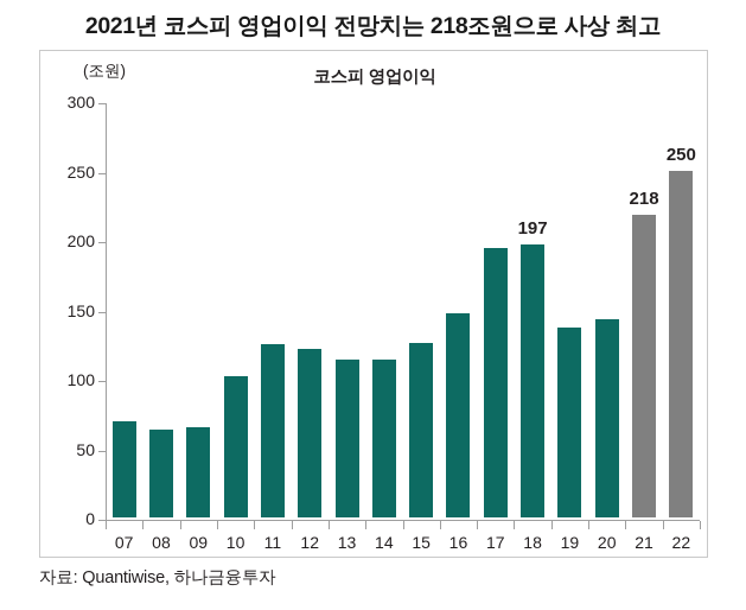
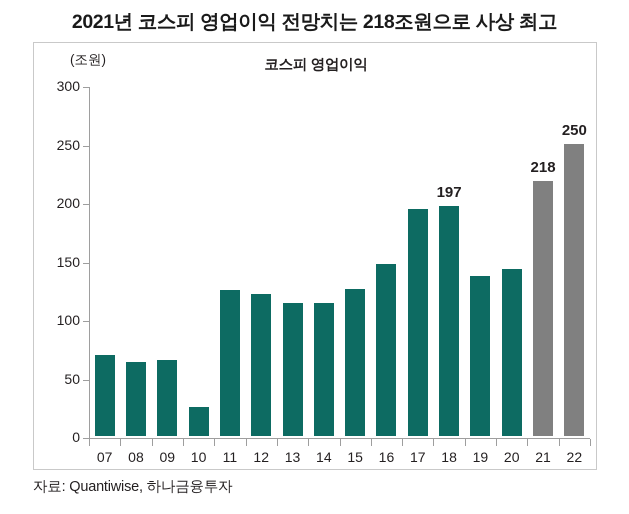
10: 102 -> 25
